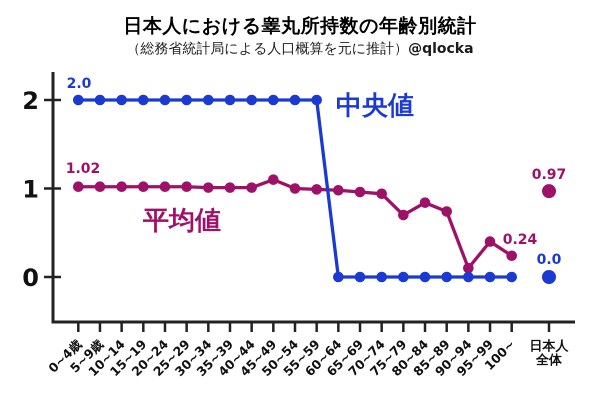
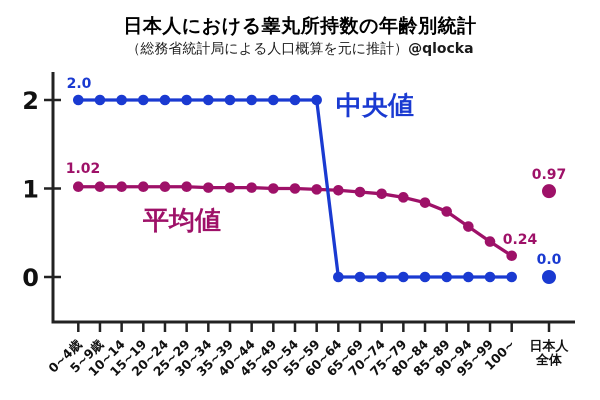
平均値/45~49: 1.1 -> 1.0
平均値/75~79: 0.7 -> 0.9
平均値/90~94: 0.1 -> 0.6
